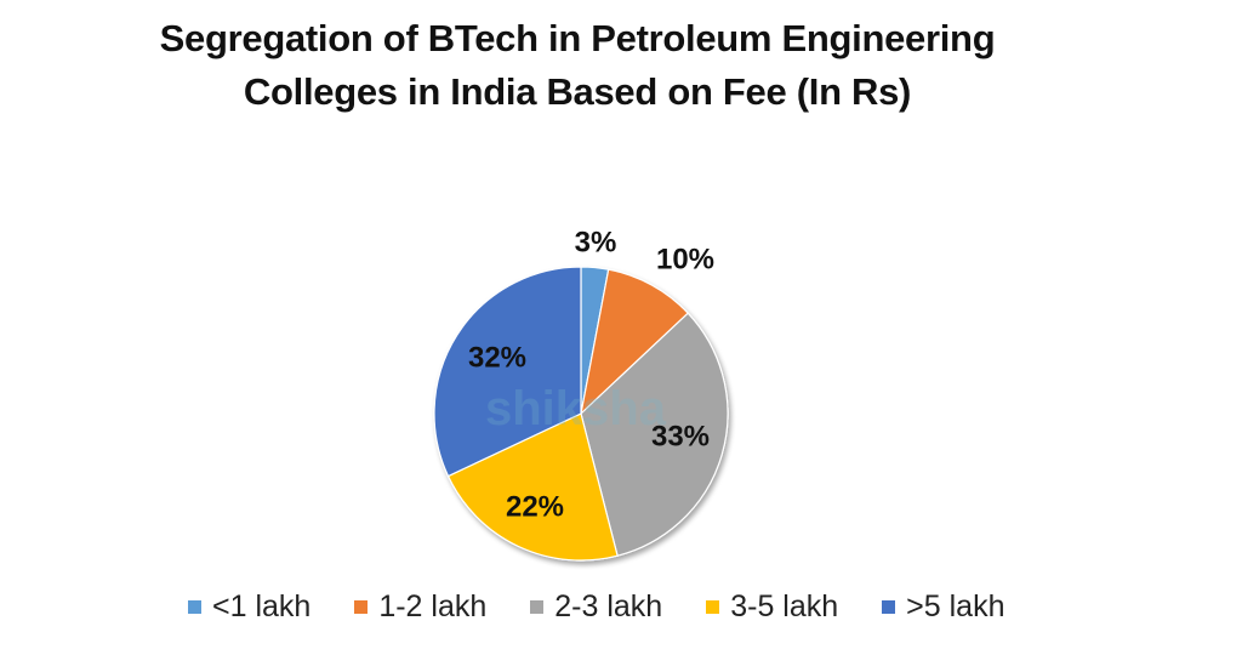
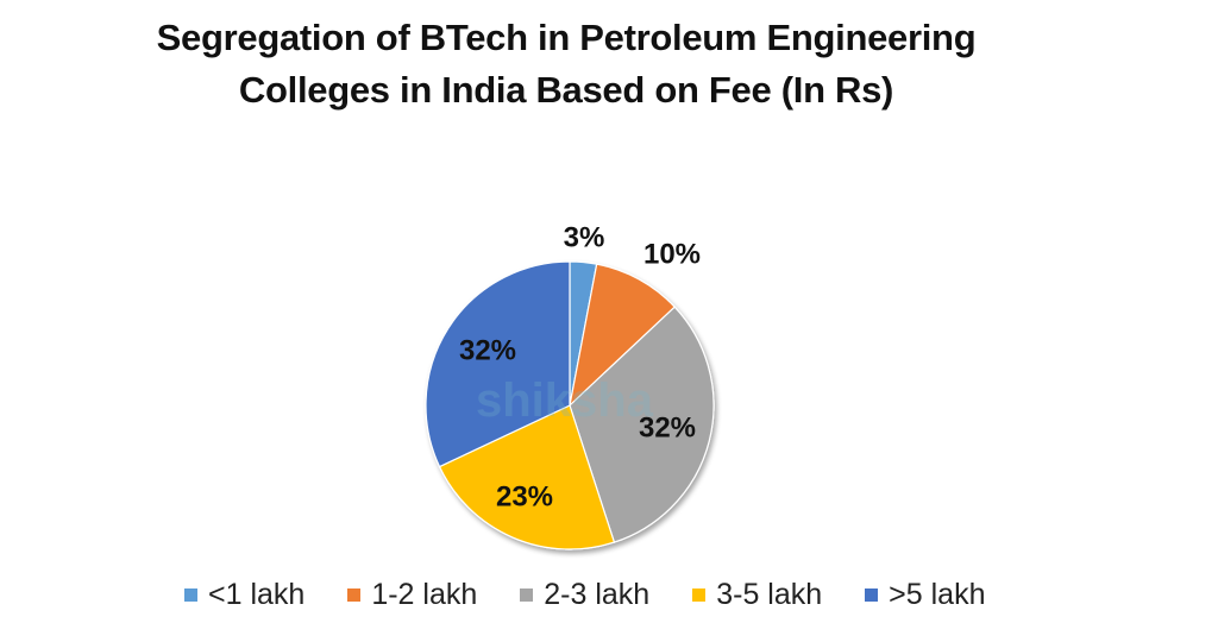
2-3 lakh: 33% -> 32%
3-5 lakh: 22% -> 23%
